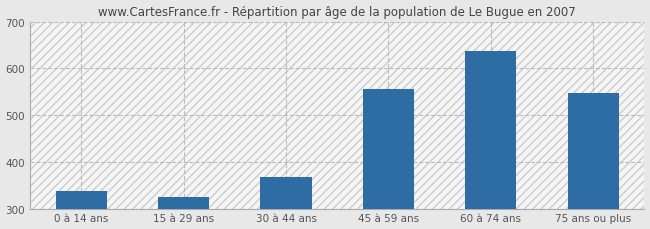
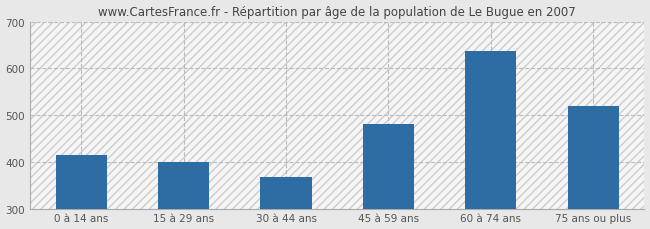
0 à 14 ans: 338 -> 415
15 à 29 ans: 324 -> 400
45 à 59 ans: 556 -> 480
75 ans ou plus: 547 -> 520
